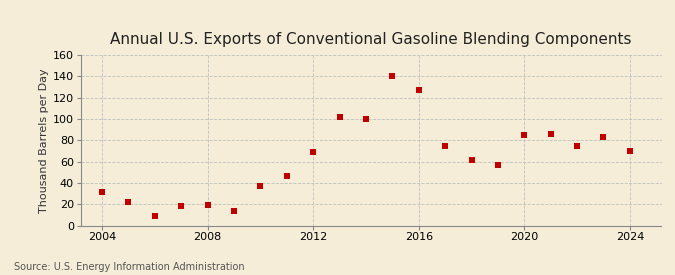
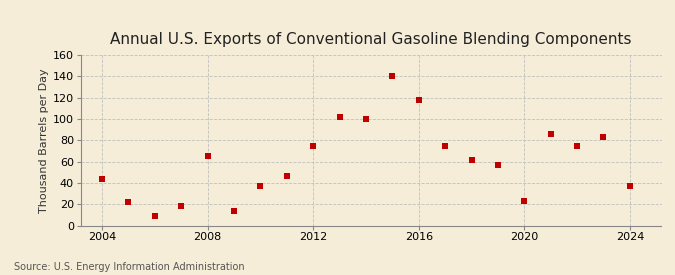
2004: 31 -> 44
2008: 19 -> 65
2012: 69 -> 75
2016: 127 -> 118
2020: 85 -> 23
2024: 70 -> 37
